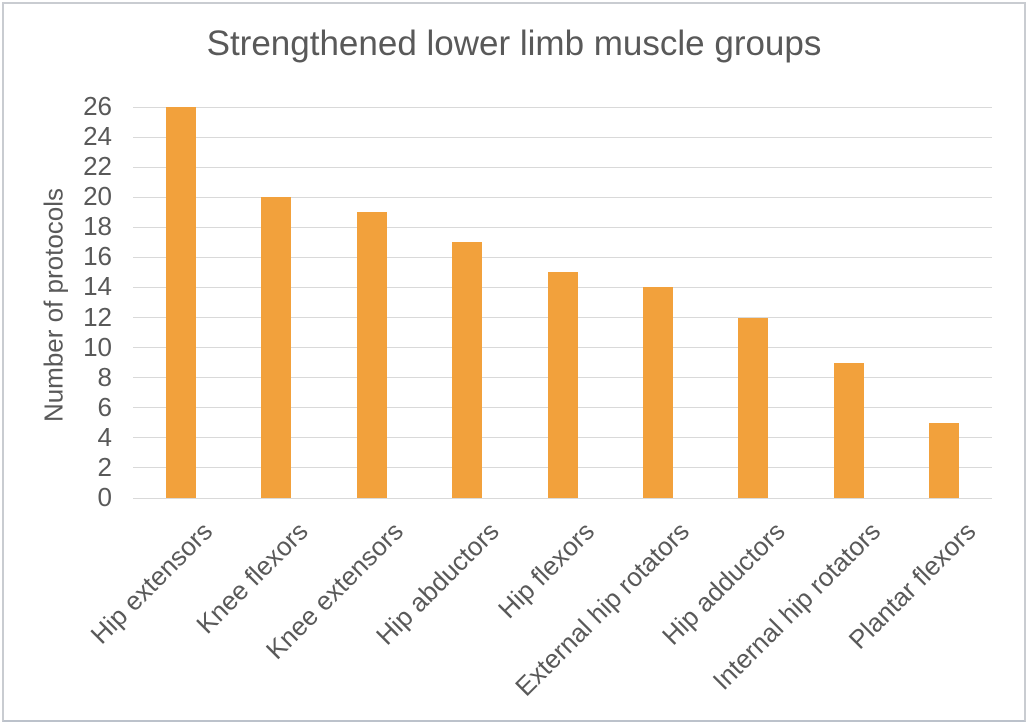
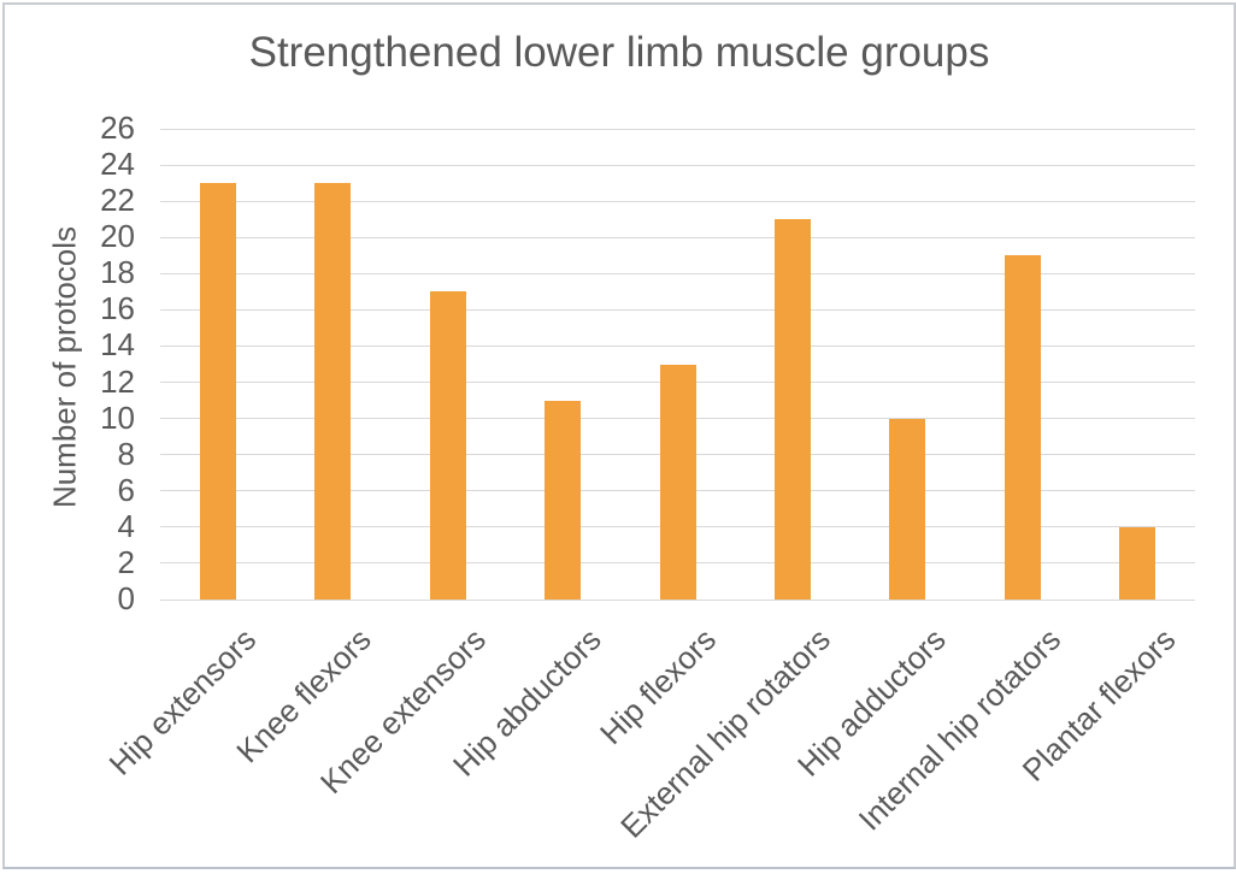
Hip extensors: 26 -> 23
Knee flexors: 20 -> 23
Knee extensors: 19 -> 17
Hip abductors: 17 -> 11
Hip flexors: 15 -> 13
External hip rotators: 14 -> 21
Hip adductors: 12 -> 10
Internal hip rotators: 9 -> 19
Plantar flexors: 5 -> 4
